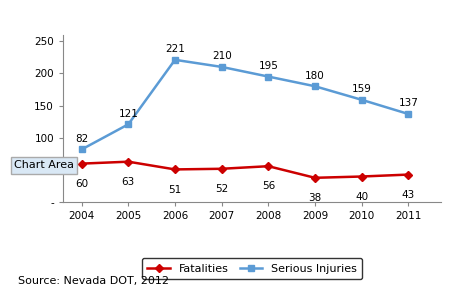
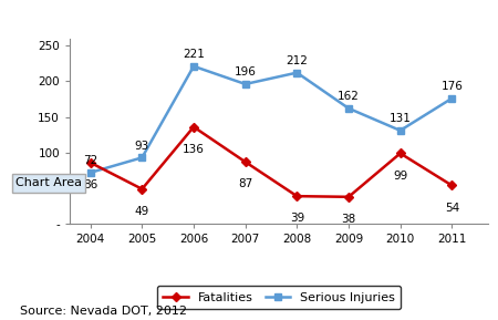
Fatalities/2004: 60 -> 86
Serious Injuries/2004: 82 -> 72
Fatalities/2005: 63 -> 49
Serious Injuries/2005: 121 -> 93
Fatalities/2006: 51 -> 136
Fatalities/2007: 52 -> 87
Serious Injuries/2007: 210 -> 196
Fatalities/2008: 56 -> 39
Serious Injuries/2008: 195 -> 212
Serious Injuries/2009: 180 -> 162
Fatalities/2010: 40 -> 99
Serious Injuries/2010: 159 -> 131
Fatalities/2011: 43 -> 54
Serious Injuries/2011: 137 -> 176
